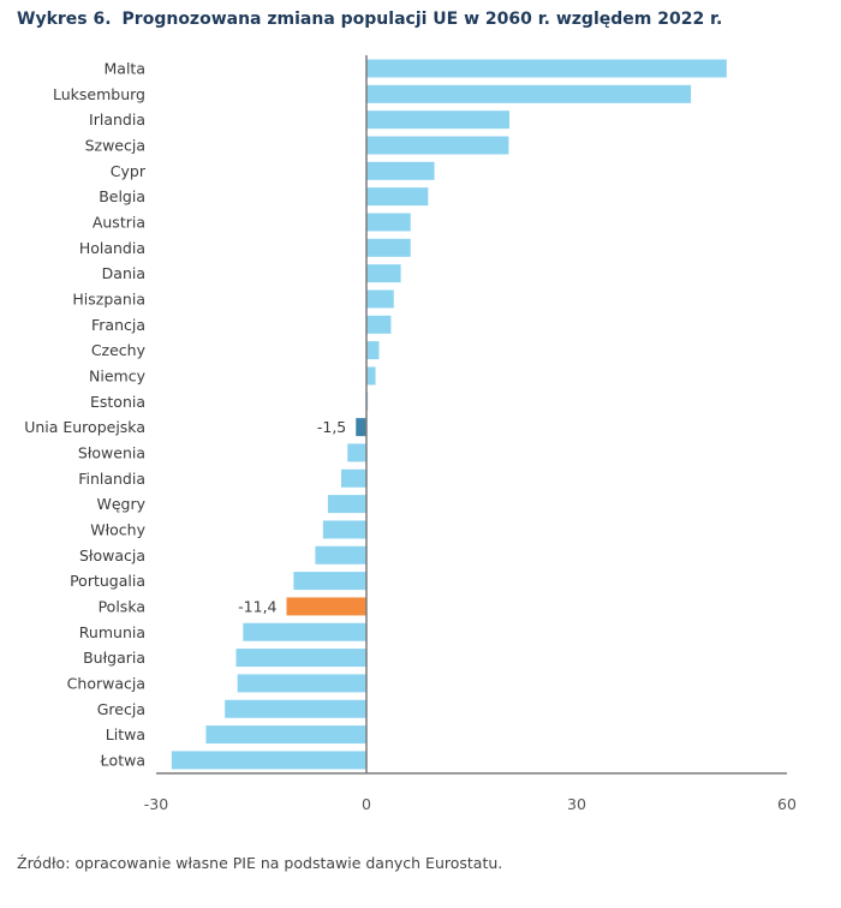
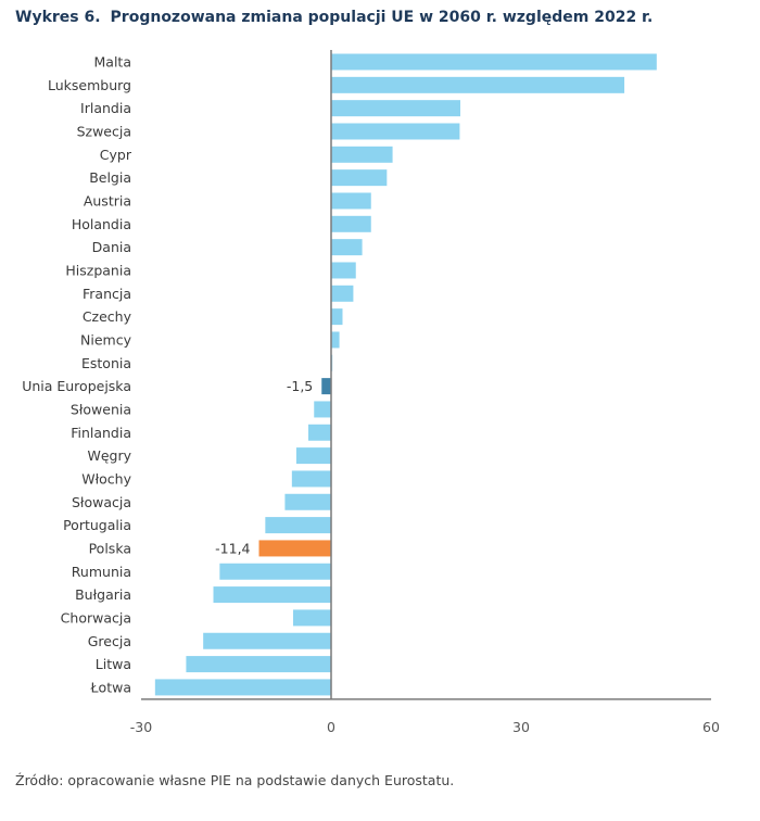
Chorwacja: -18 -> -6
